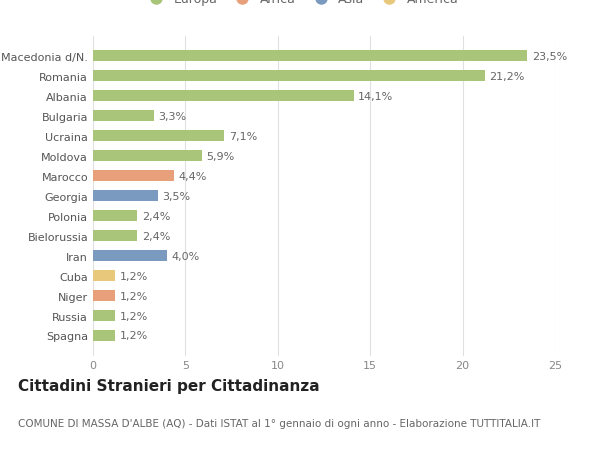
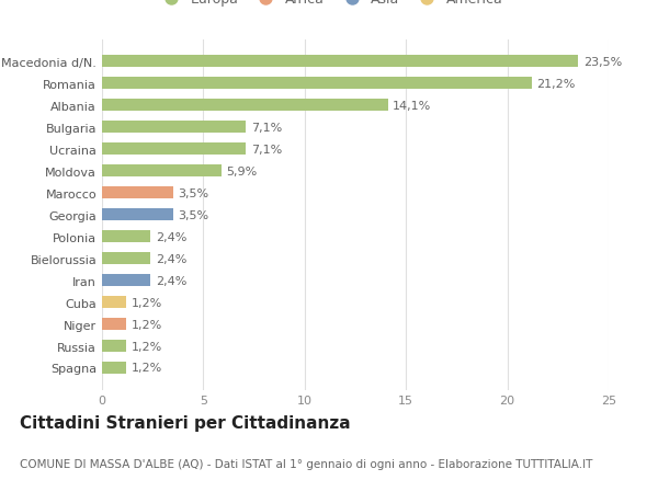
Bulgaria: 3,3% -> 7,1%
Marocco: 4,4% -> 3,5%
Iran: 4,0% -> 2,4%
